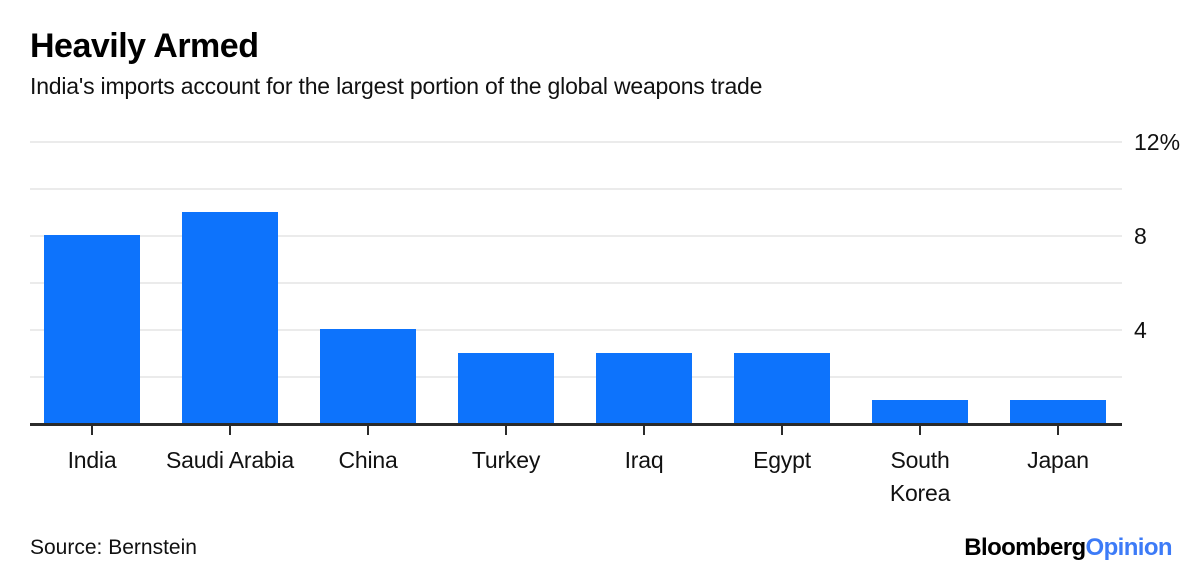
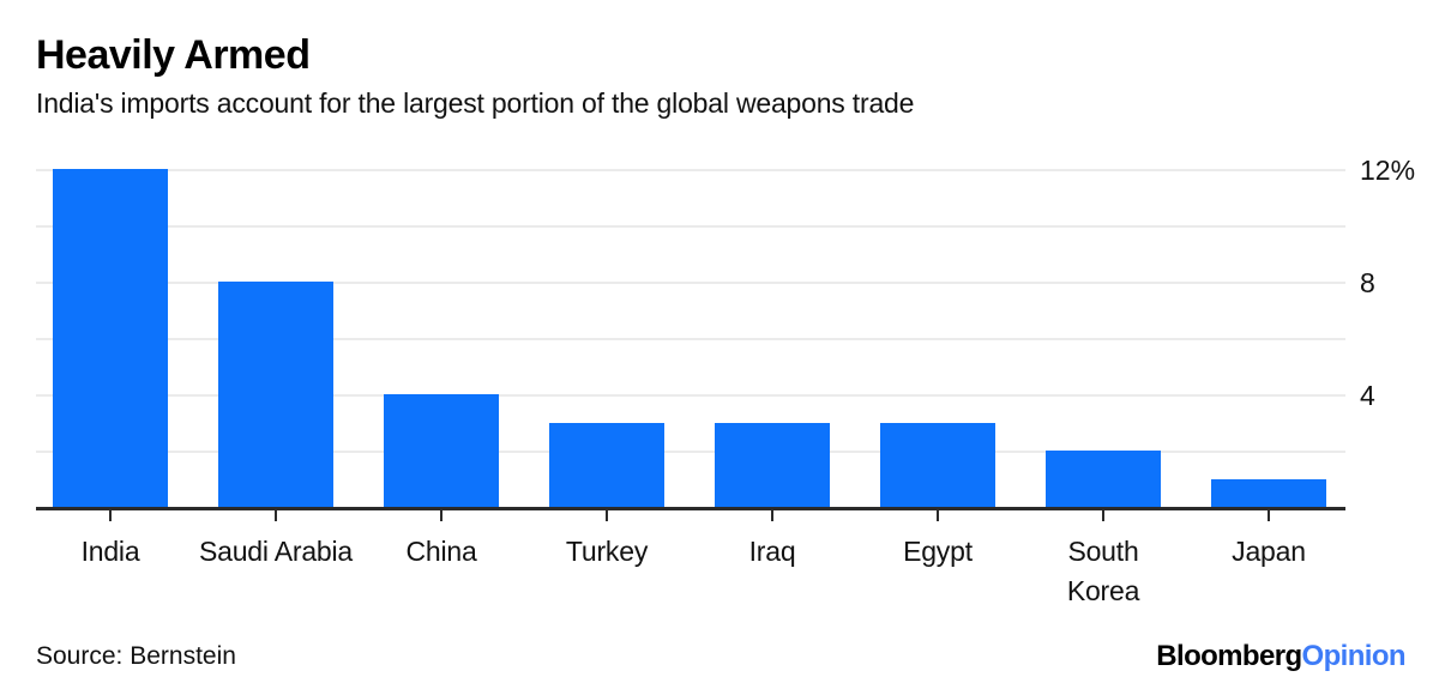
India: 8% -> 12%
Saudi Arabia: 9% -> 8%
South Korea: 1% -> 2%
